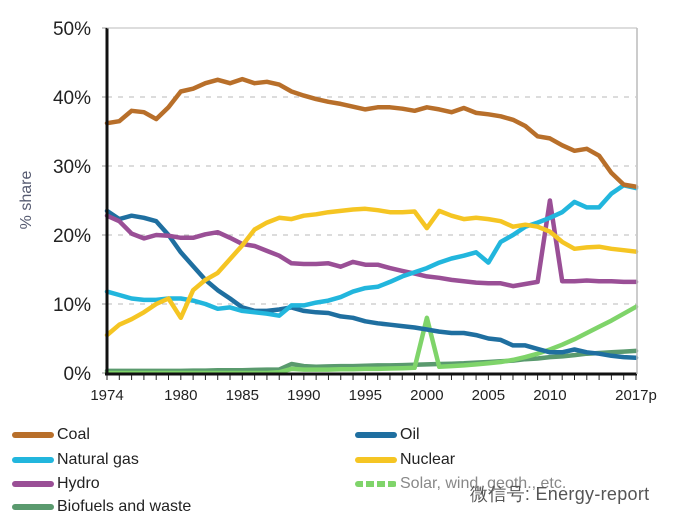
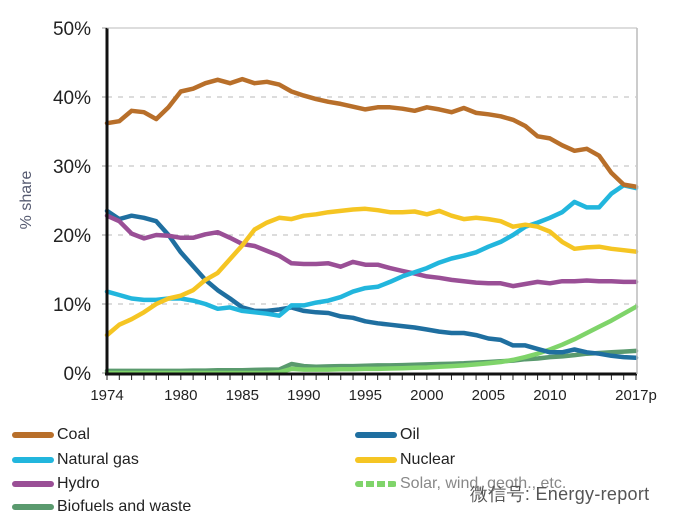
Nuclear/1980: 8% -> 11%
Nuclear/2000: 21% -> 23%
Solar, wind, geoth., etc./2000: 8% -> 1%
Natural gas/2005: 16% -> 18%
Hydro/2010: 25% -> 13%
